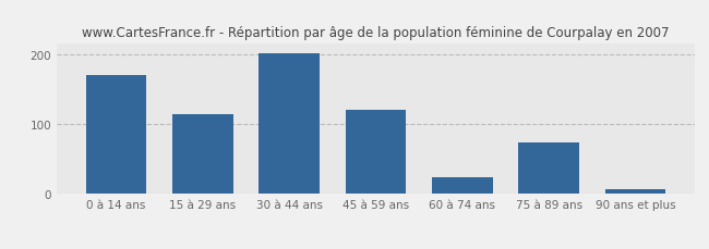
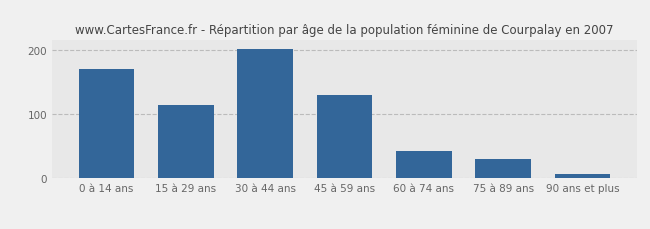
45 à 59 ans: 120 -> 130
60 à 74 ans: 24 -> 42
75 à 89 ans: 74 -> 30
